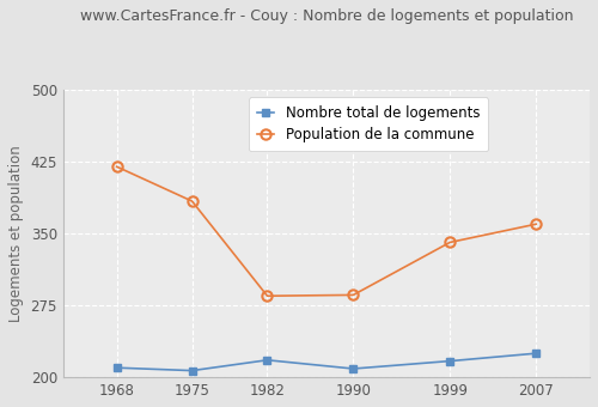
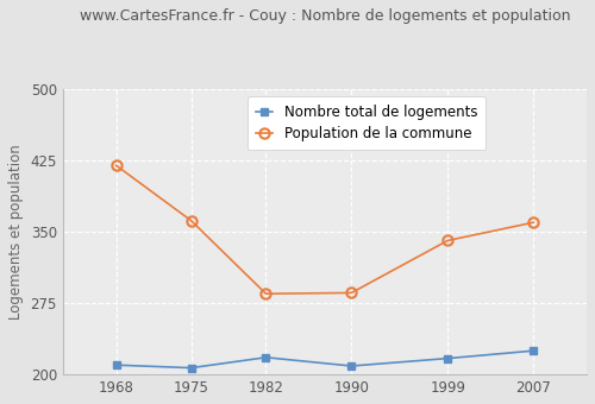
Population de la commune/1975: 384 -> 362
